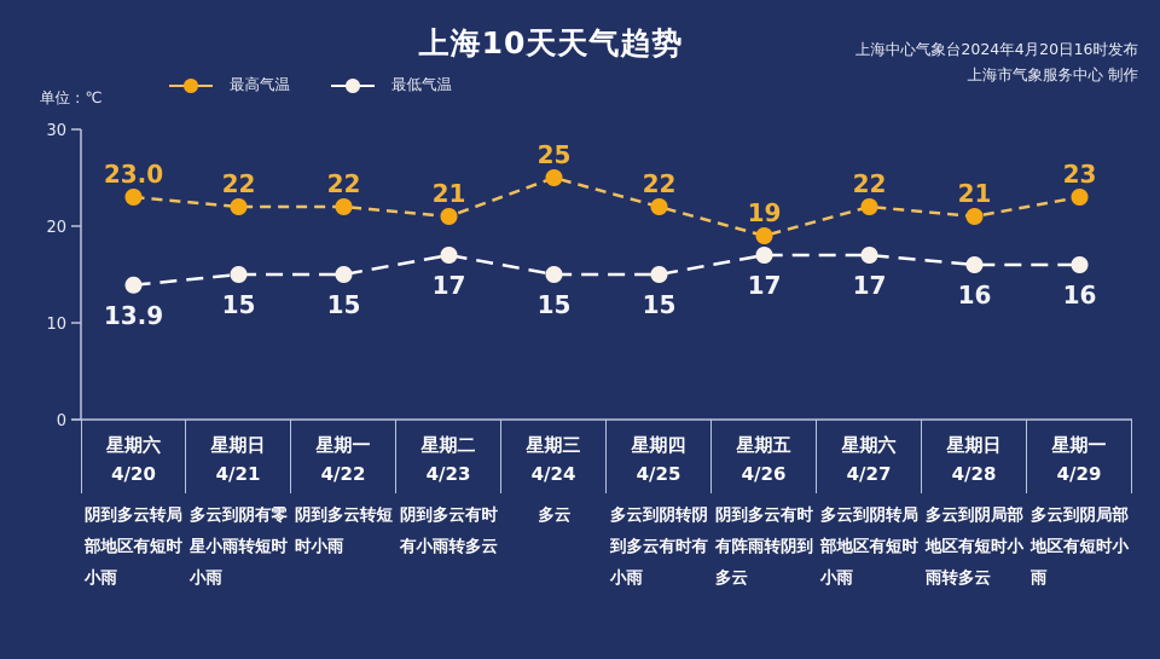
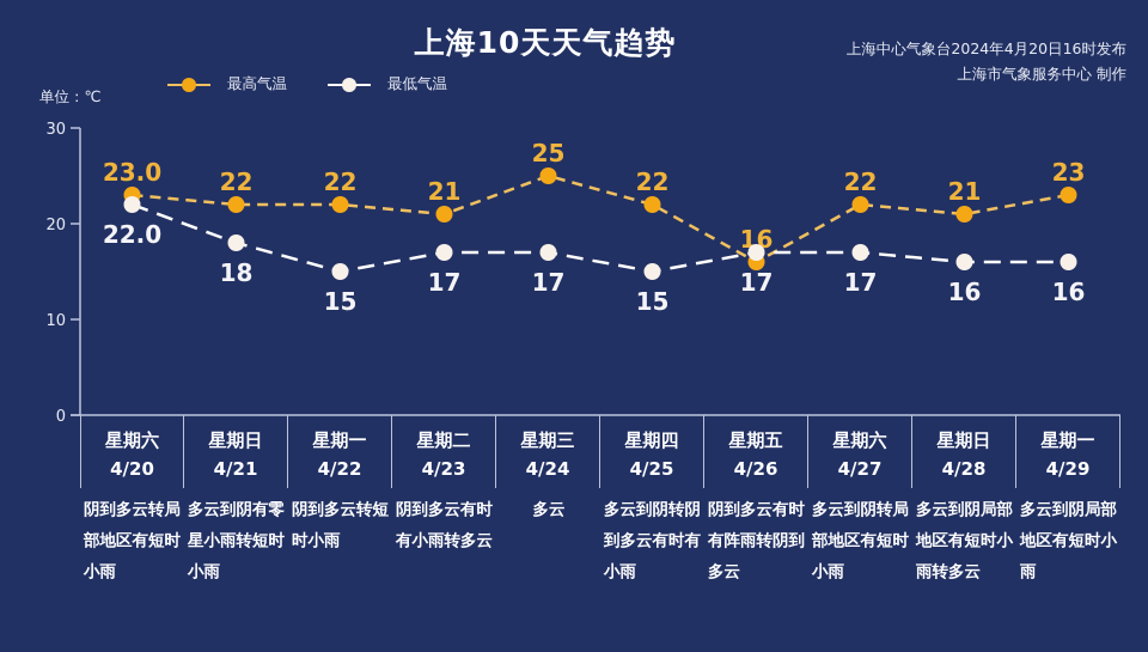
最低气温/4/20: 13.9 -> 22.0
最低气温/4/21: 15 -> 18
最低气温/4/24: 15 -> 17
最高气温/4/26: 19 -> 16
